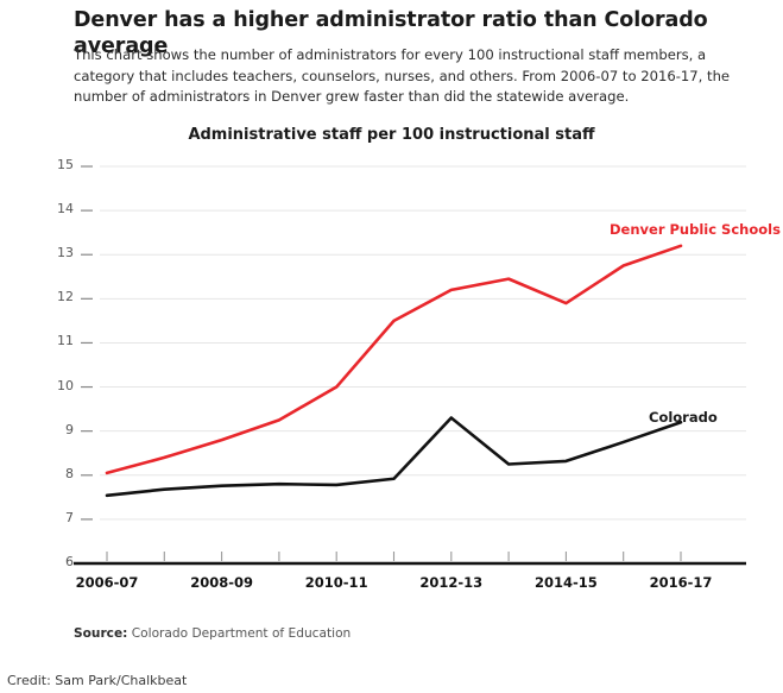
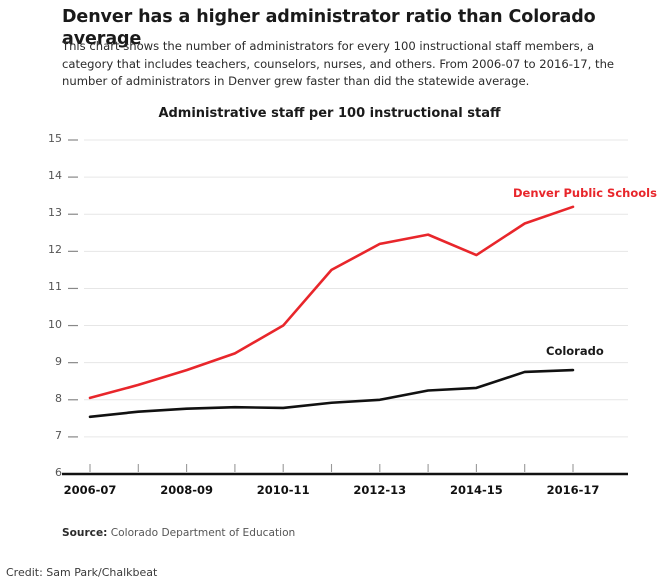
Colorado/2012-13: 9.3 -> 8.0
Colorado/2016-17: 9.2 -> 8.8
